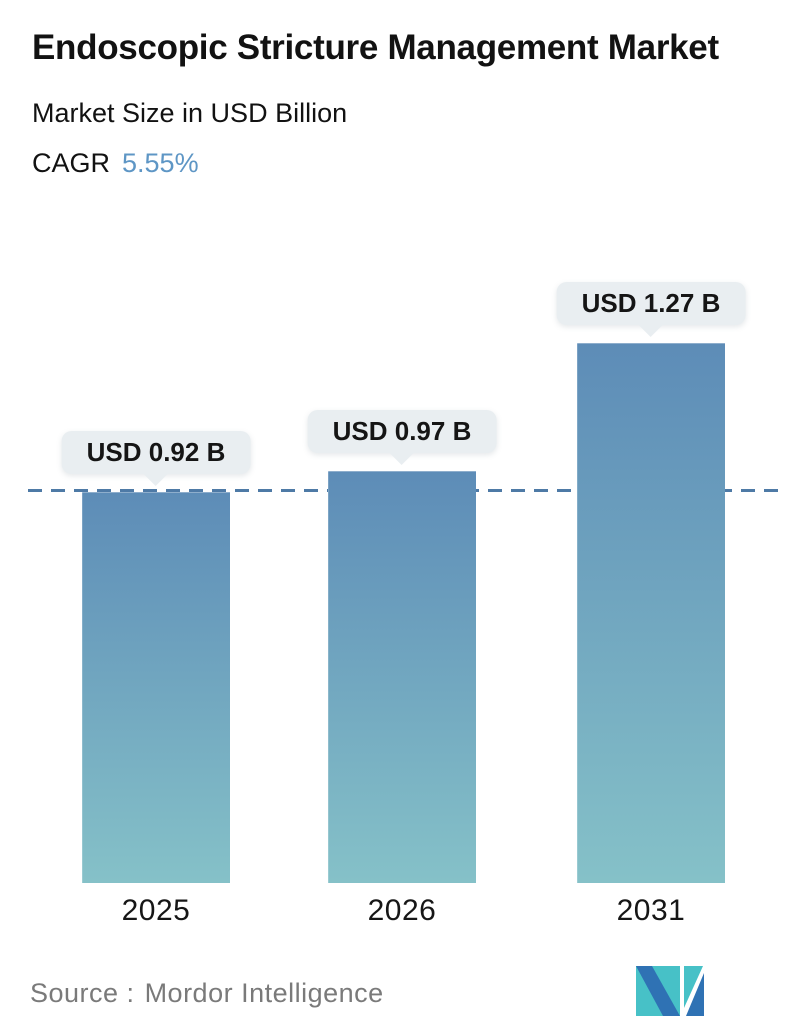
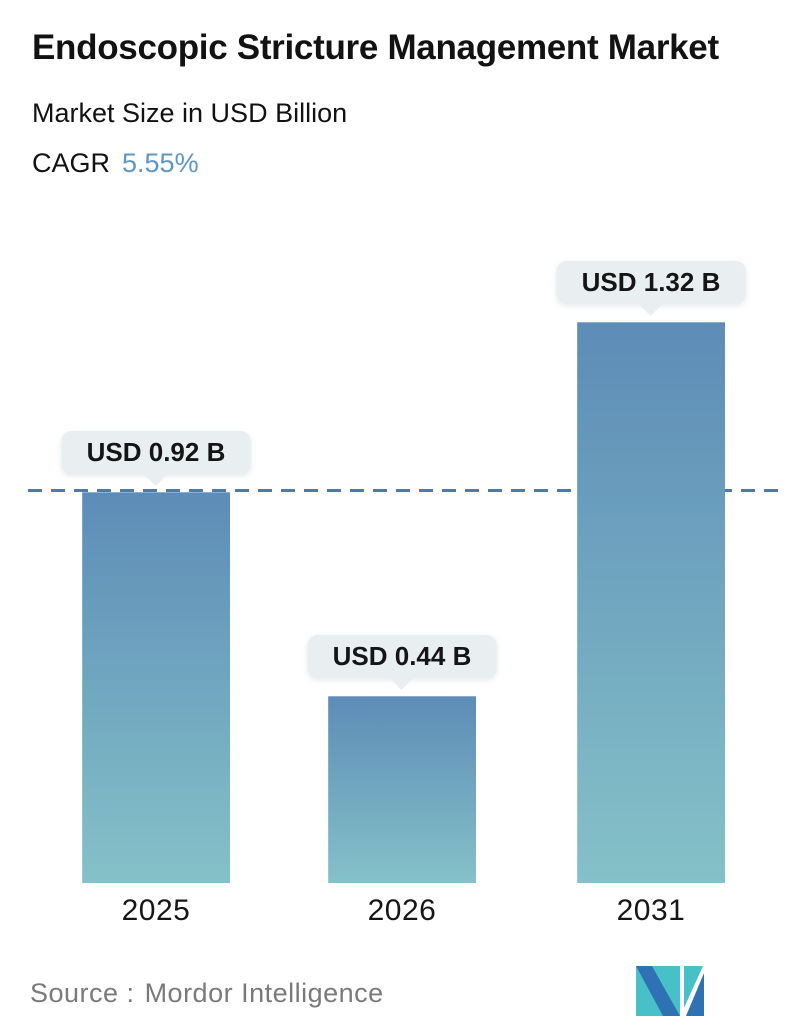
2026: 0.97 -> 0.44
2031: 1.27 -> 1.32
